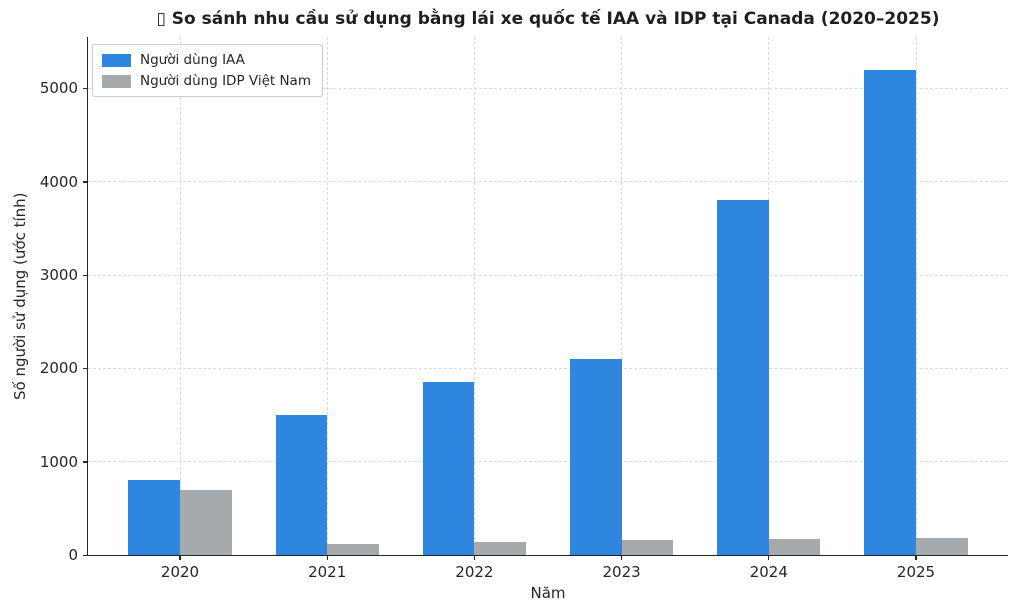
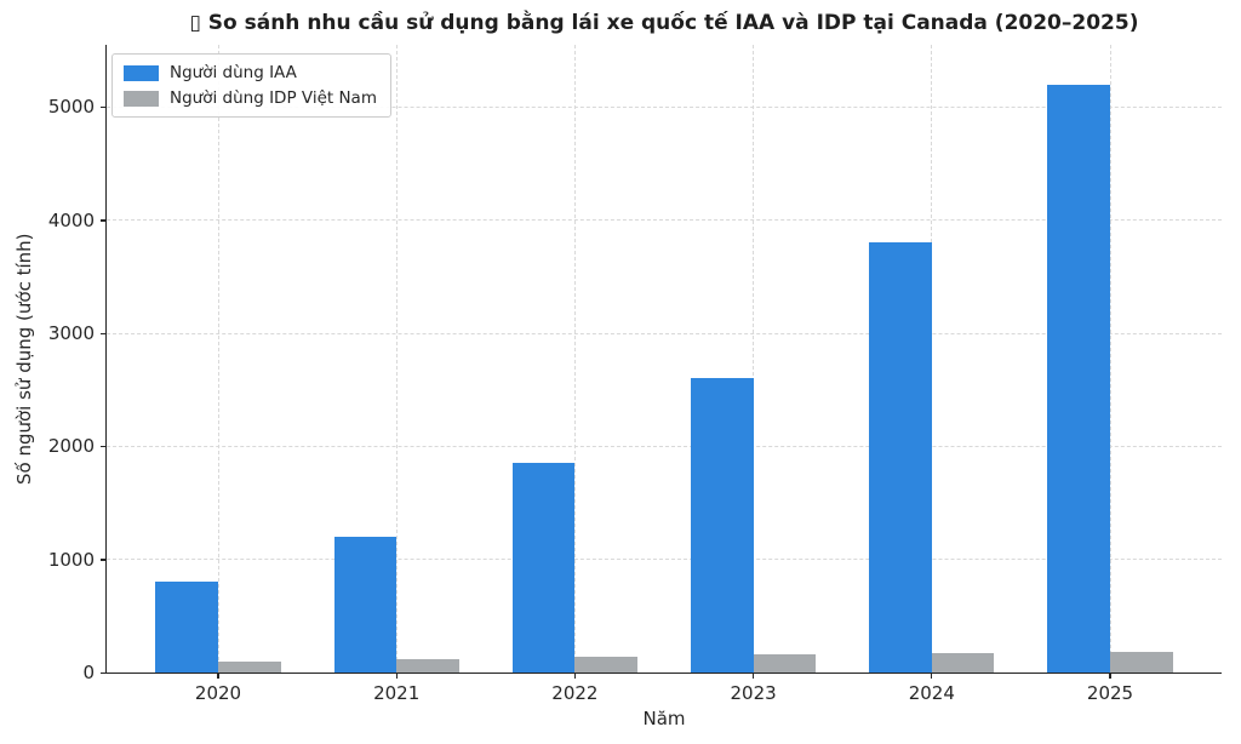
Người dùng IDP Việt Nam/2020: 700 -> 100
Người dùng IAA/2021: 1500 -> 1200
Người dùng IAA/2023: 2100 -> 2600
